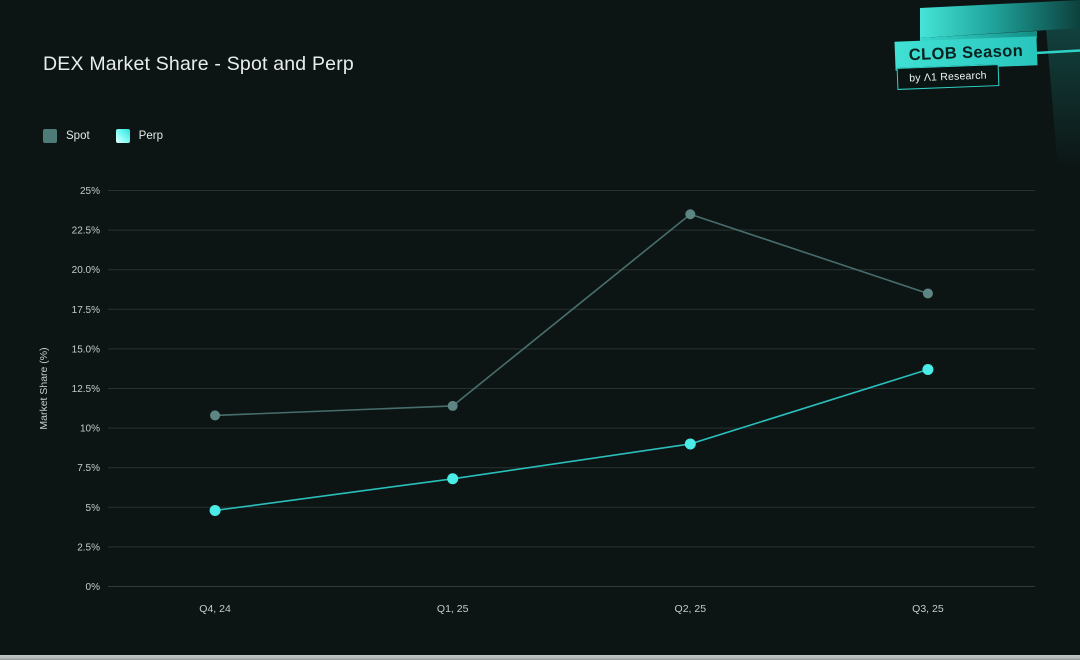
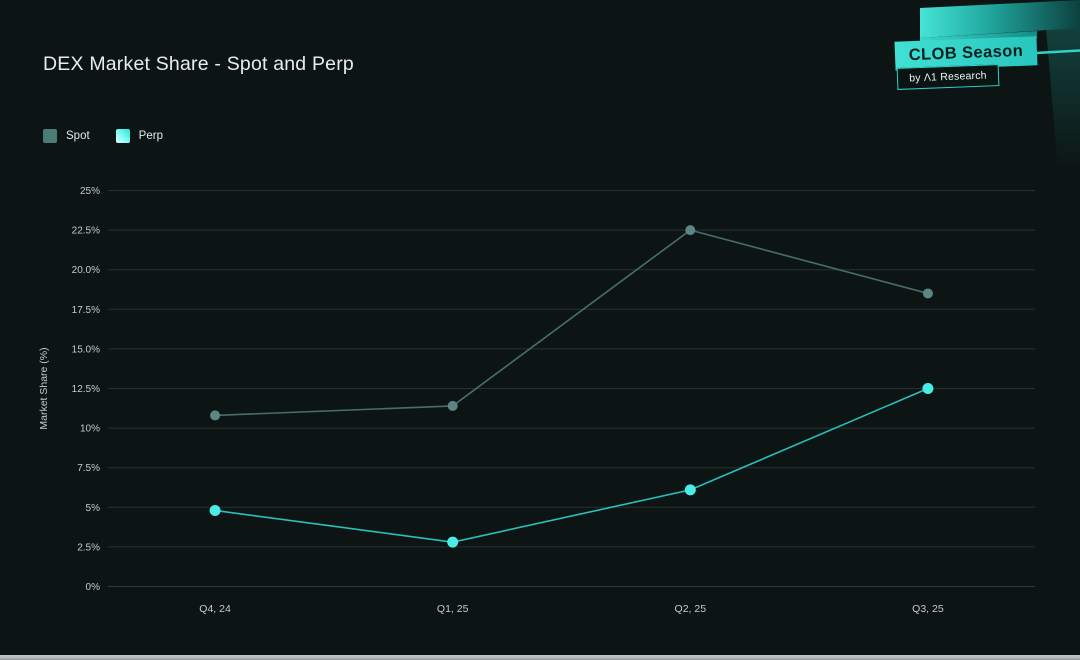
Perp/Q1, 25: 6.8% -> 2.8%
Spot/Q2, 25: 23.5% -> 22.5%
Perp/Q2, 25: 9.0% -> 6.1%
Perp/Q3, 25: 13.7% -> 12.5%
